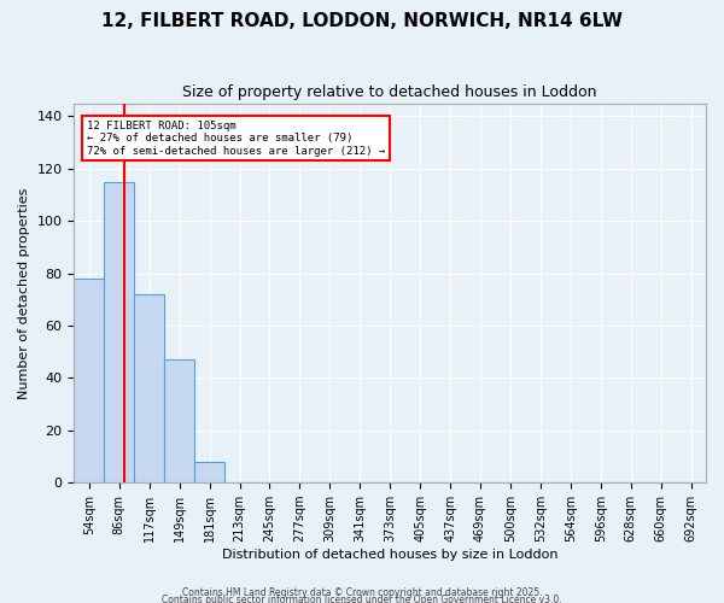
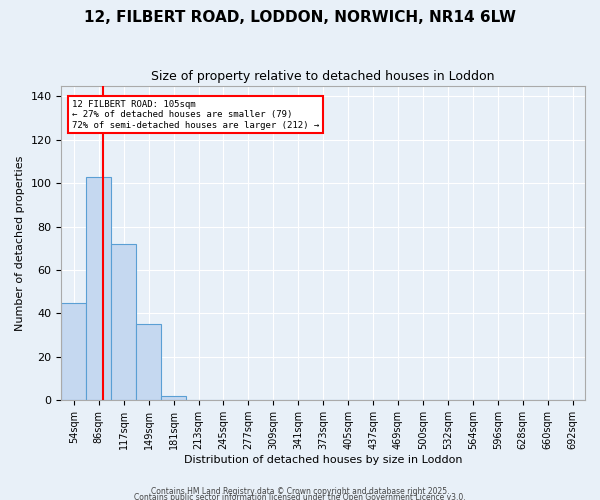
54sqm: 78 -> 45
86sqm: 115 -> 103
149sqm: 47 -> 35
181sqm: 8 -> 2
